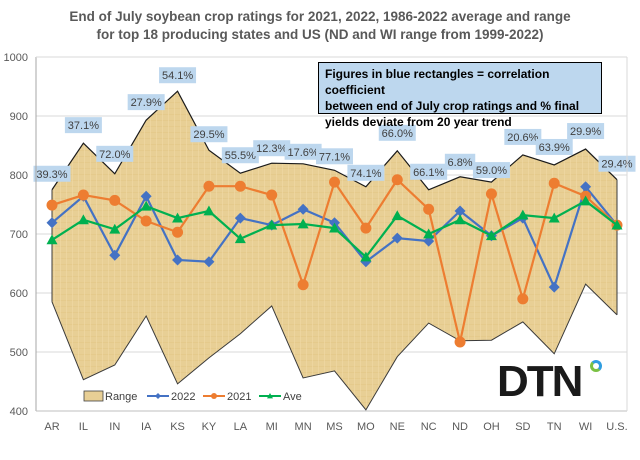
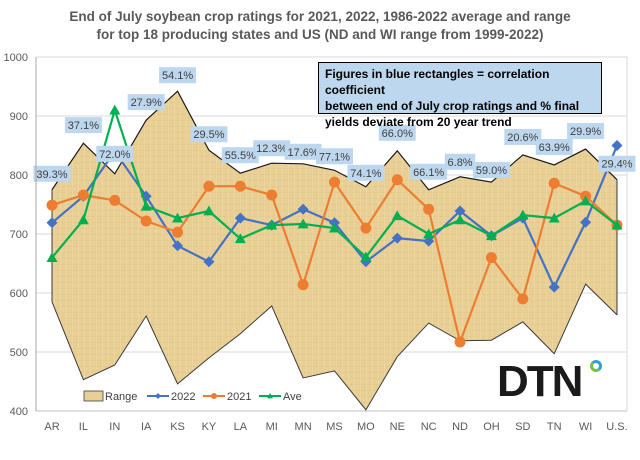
Ave/AR: 690 -> 660
2022/IN: 660 -> 840
Ave/IN: 710 -> 910
2022/KS: 660 -> 680
2021/OH: 770 -> 660
2022/WI: 780 -> 720
2022/U.S.: 720 -> 850
